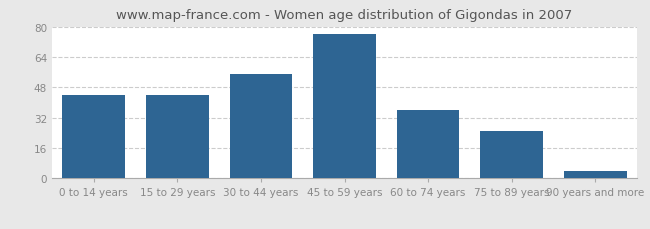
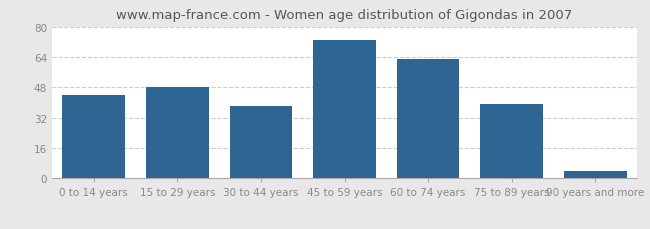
15 to 29 years: 44 -> 48
30 to 44 years: 55 -> 38
45 to 59 years: 76 -> 73
60 to 74 years: 36 -> 63
75 to 89 years: 25 -> 39
